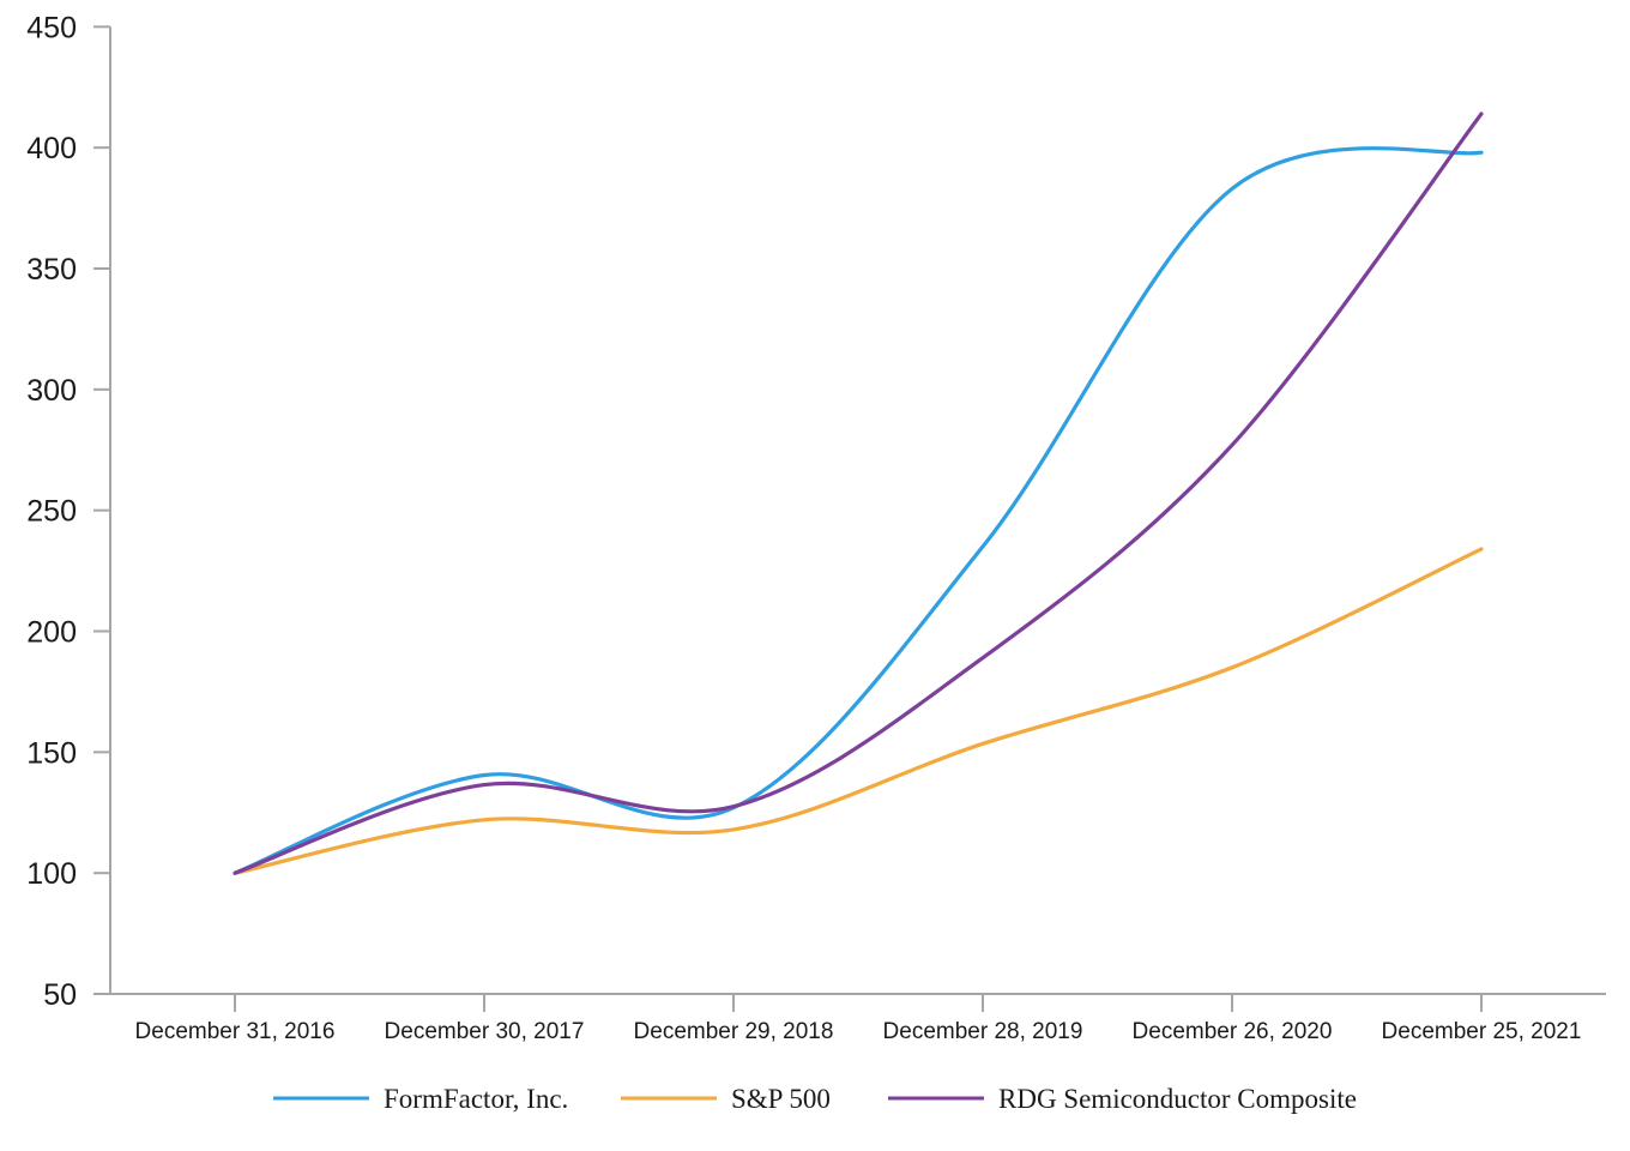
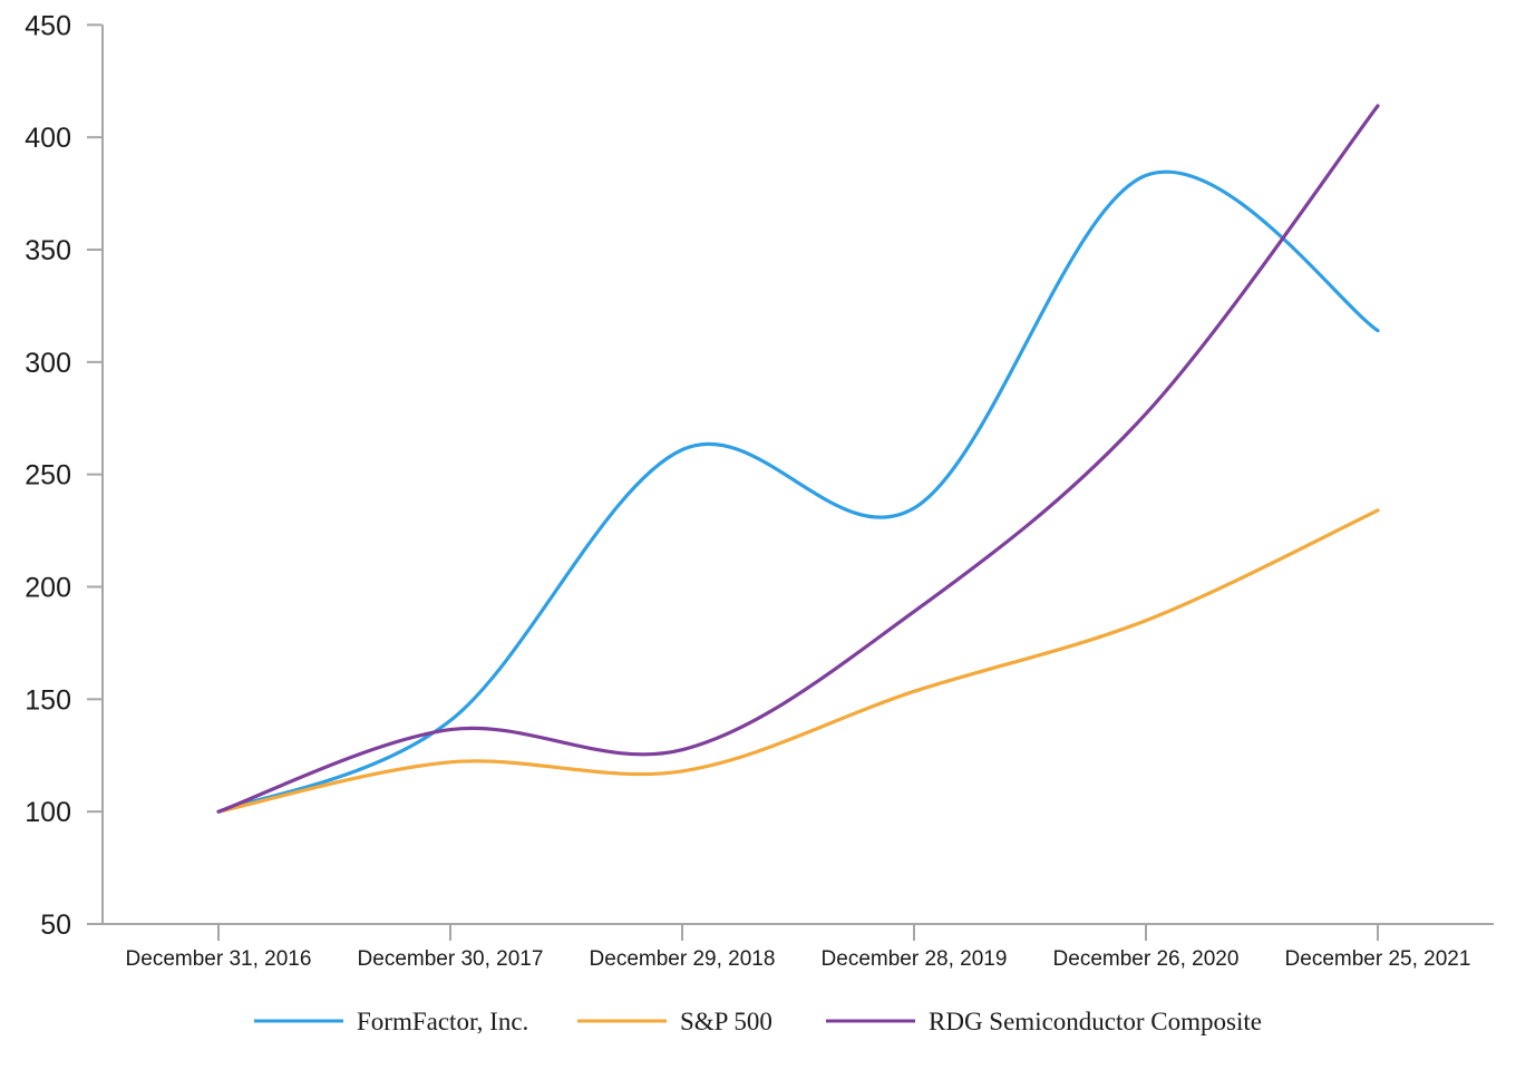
FormFactor, Inc./December 29, 2018: 127 -> 261
FormFactor, Inc./December 25, 2021: 398 -> 314
